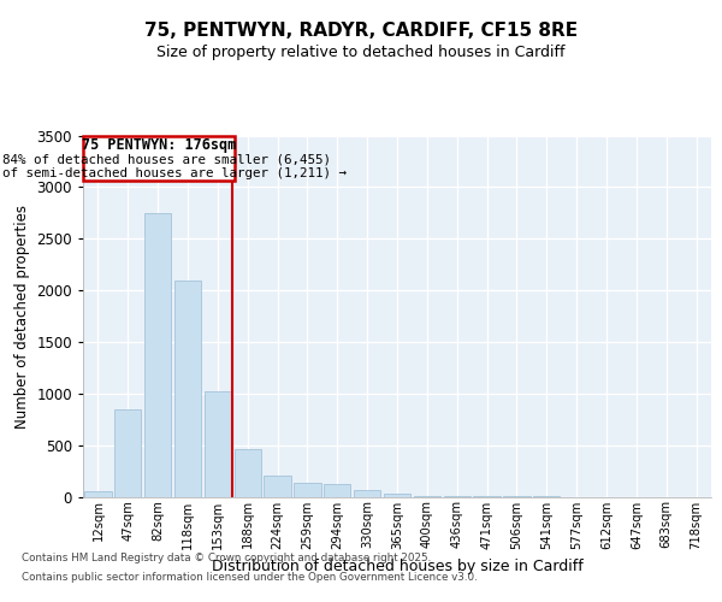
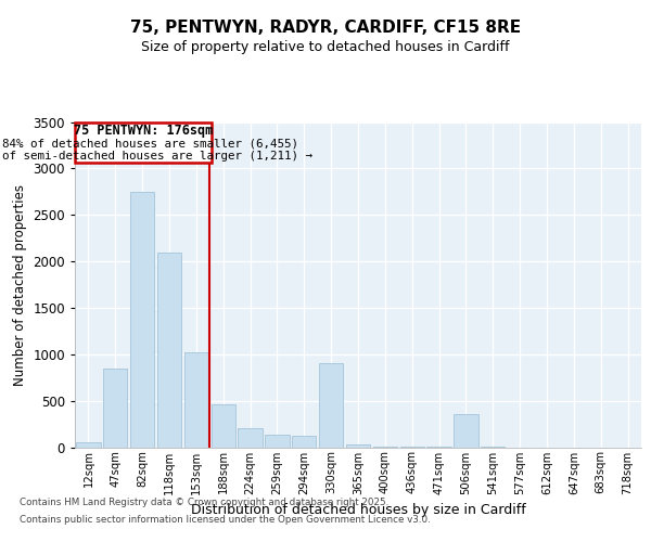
330sqm: 60 -> 900
506sqm: 0 -> 360
